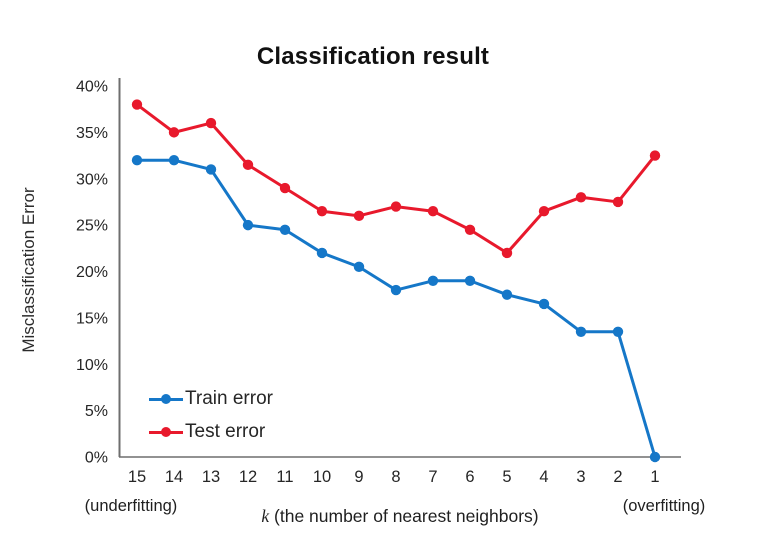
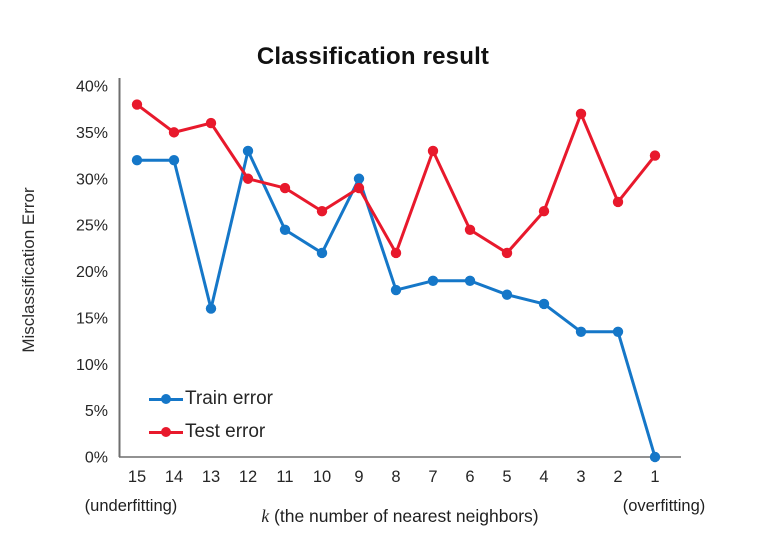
Train error/13: 31% -> 16%
Train error/12: 25% -> 33%
Test error/12: 32% -> 30%
Train error/9: 20% -> 30%
Test error/9: 26% -> 29%
Test error/8: 27% -> 22%
Test error/7: 26% -> 33%
Test error/3: 28% -> 37%
